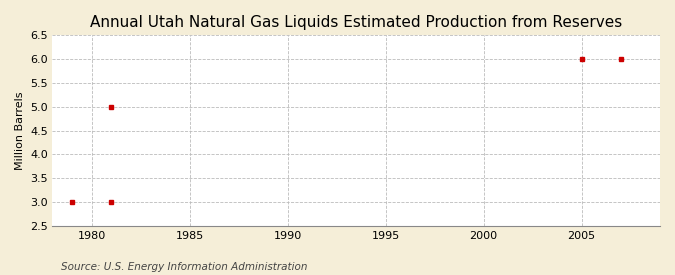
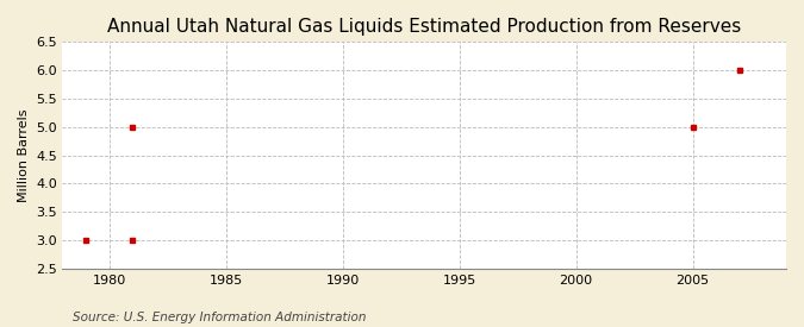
2005: 6 -> 5
